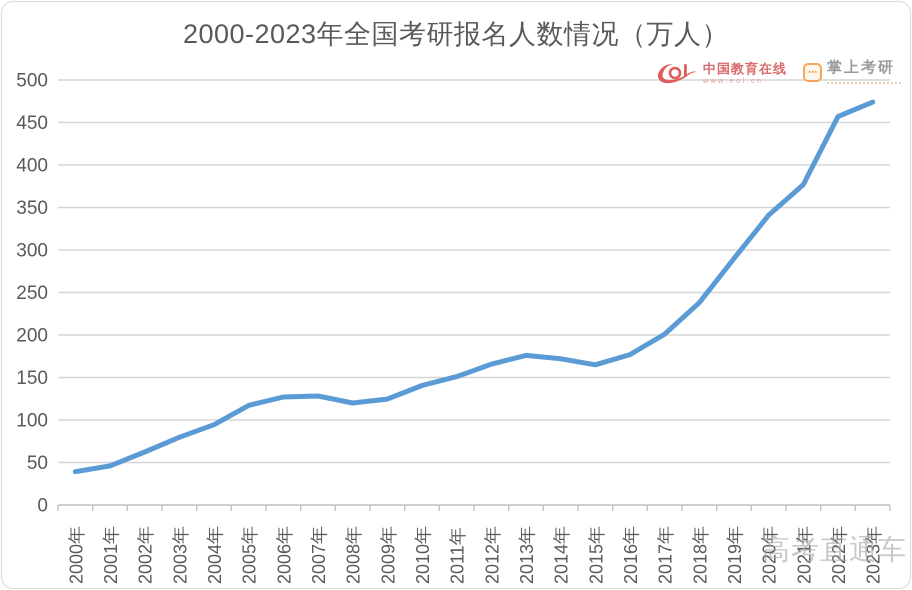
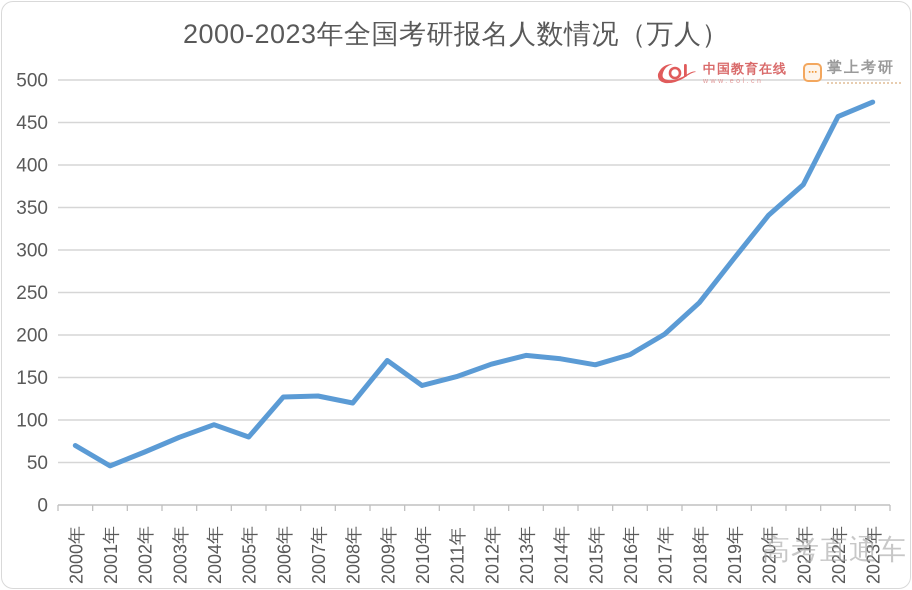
2000年: 40 -> 70
2005年: 120 -> 80
2009年: 120 -> 170
